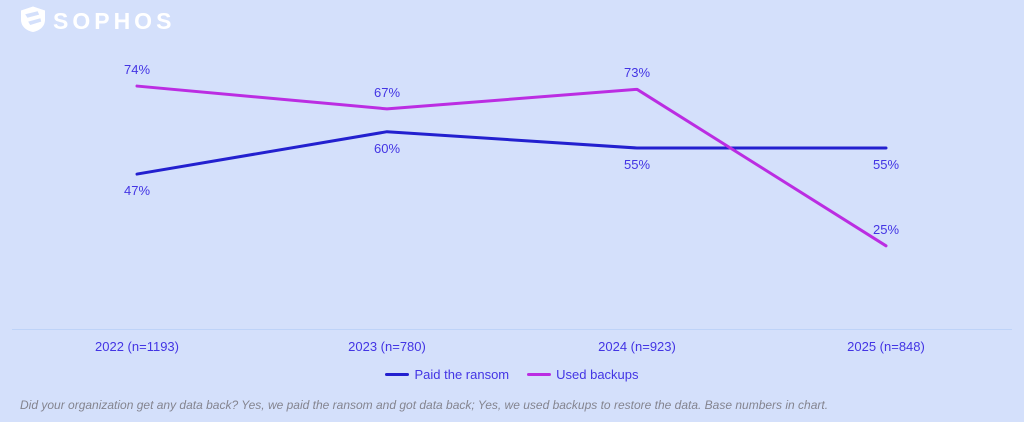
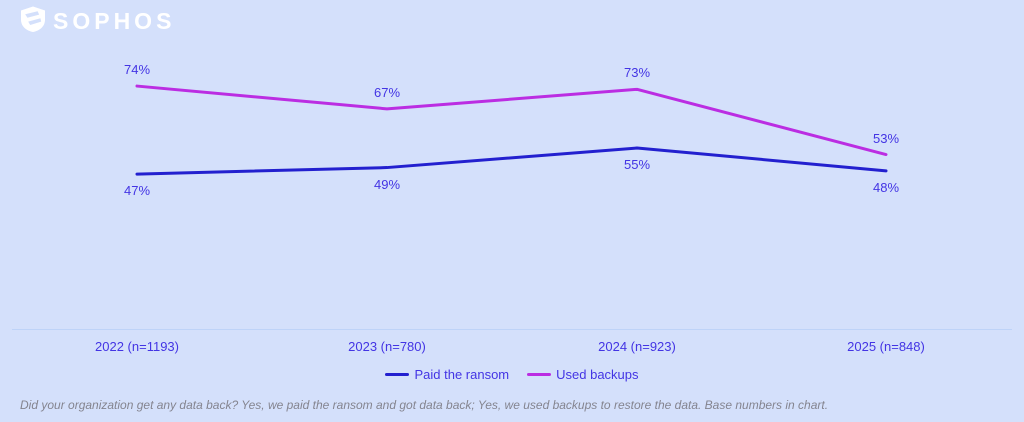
Paid the ransom/2023 (n=780): 60% -> 49%
Paid the ransom/2025 (n=848): 55% -> 48%
Used backups/2025 (n=848): 25% -> 53%
